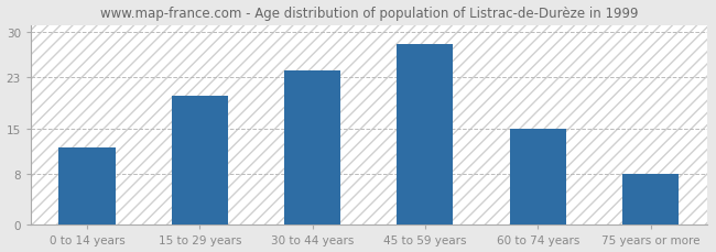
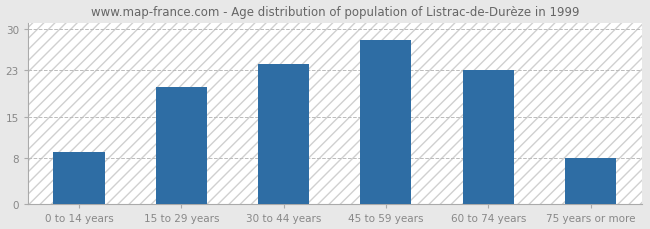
0 to 14 years: 12 -> 9
60 to 74 years: 15 -> 23
